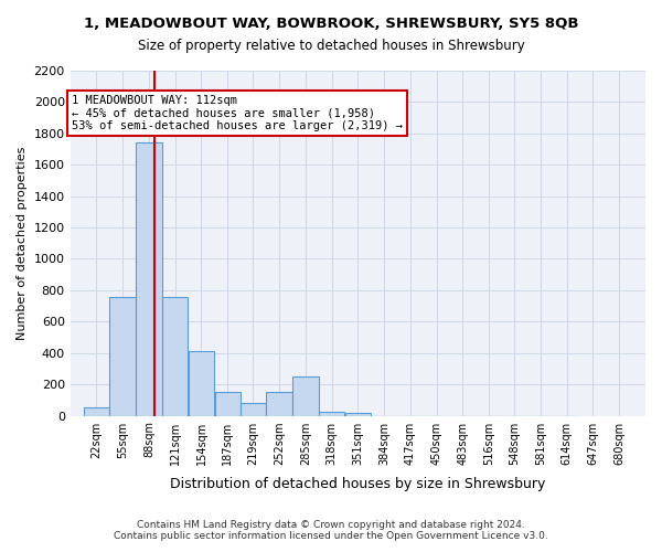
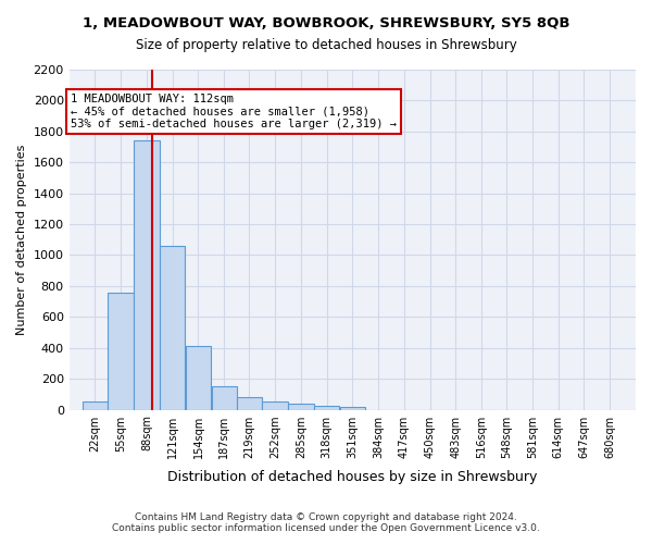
121sqm: 760 -> 1060
252sqm: 150 -> 50
285sqm: 250 -> 40
